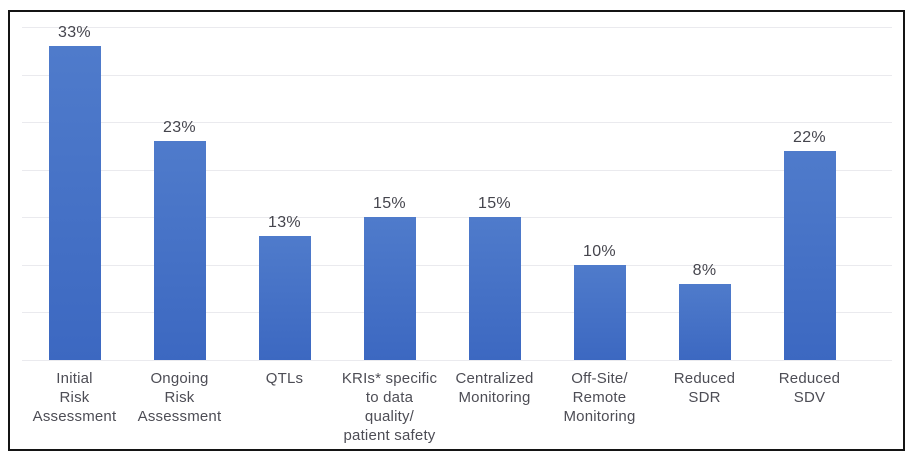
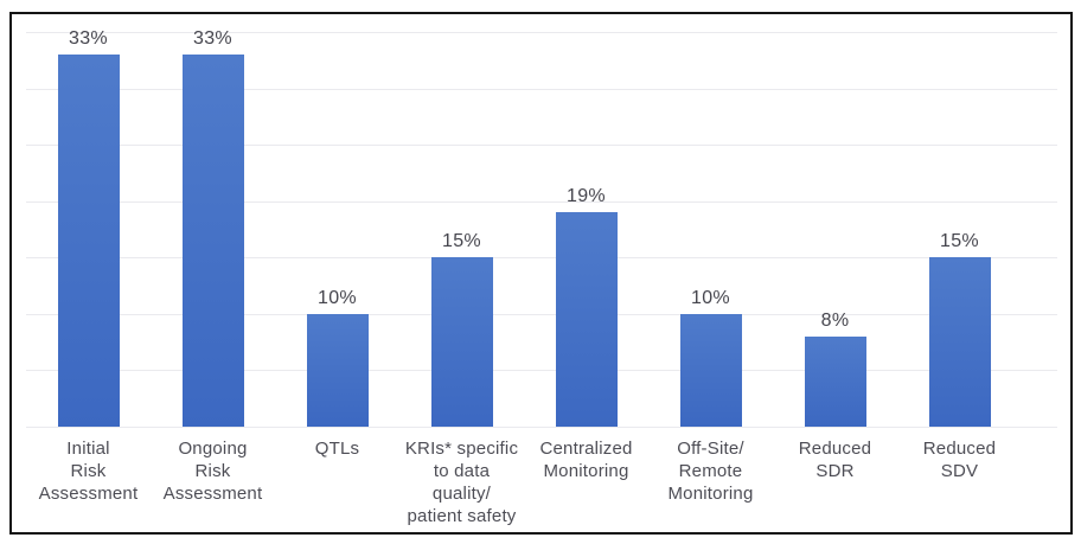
Ongoing Risk Assessment: 23% -> 33%
QTLs: 13% -> 10%
Centralized Monitoring: 15% -> 19%
Reduced SDV: 22% -> 15%
